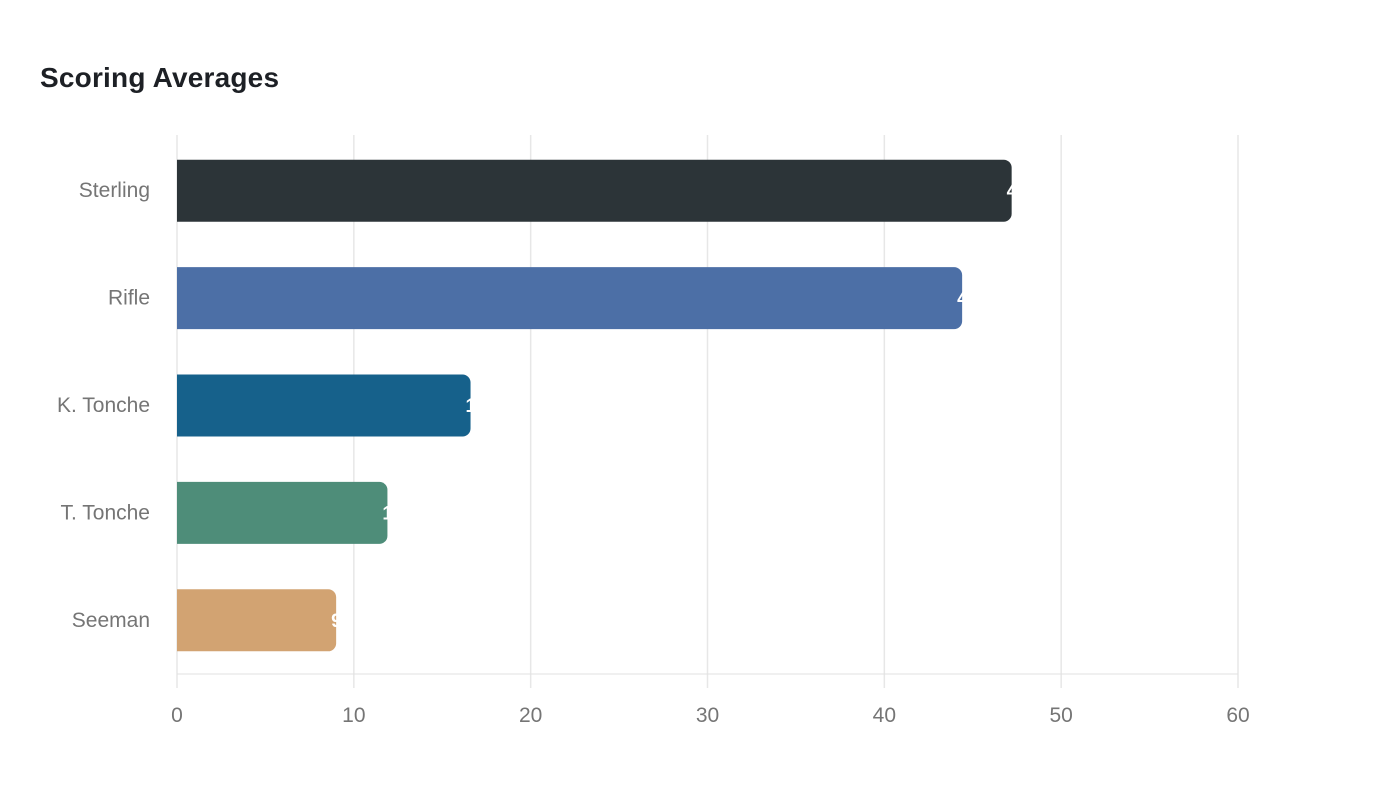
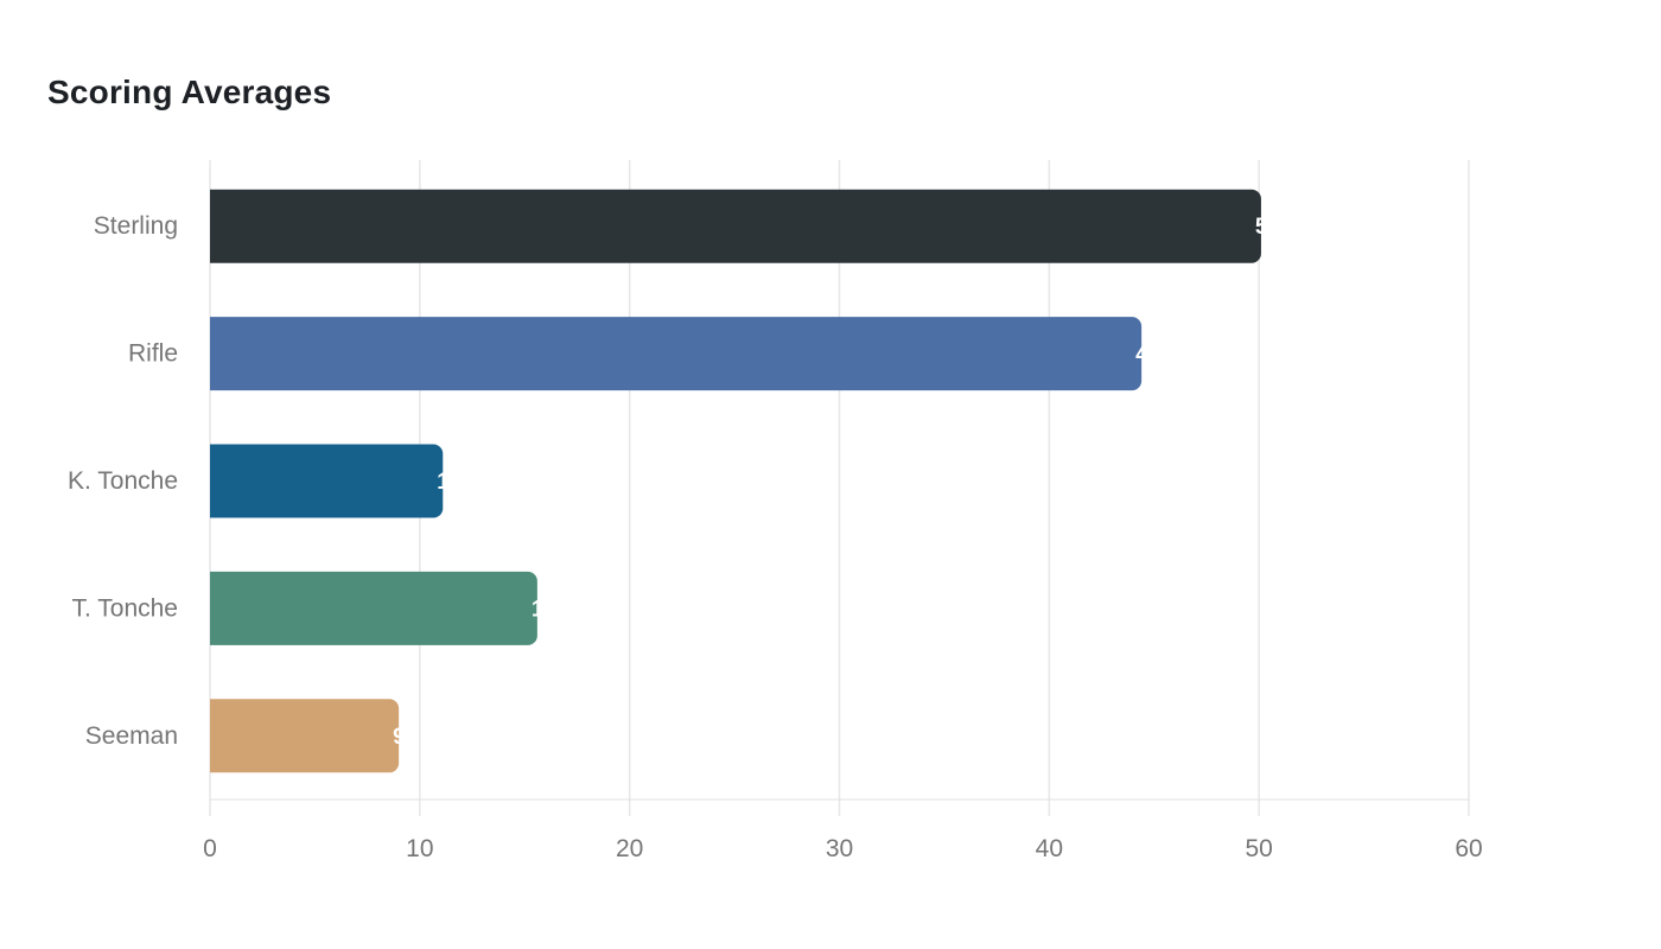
Sterling: 47.2 -> 50.1
K. Tonche: 16.6 -> 11.1
T. Tonche: 11.9 -> 15.6
